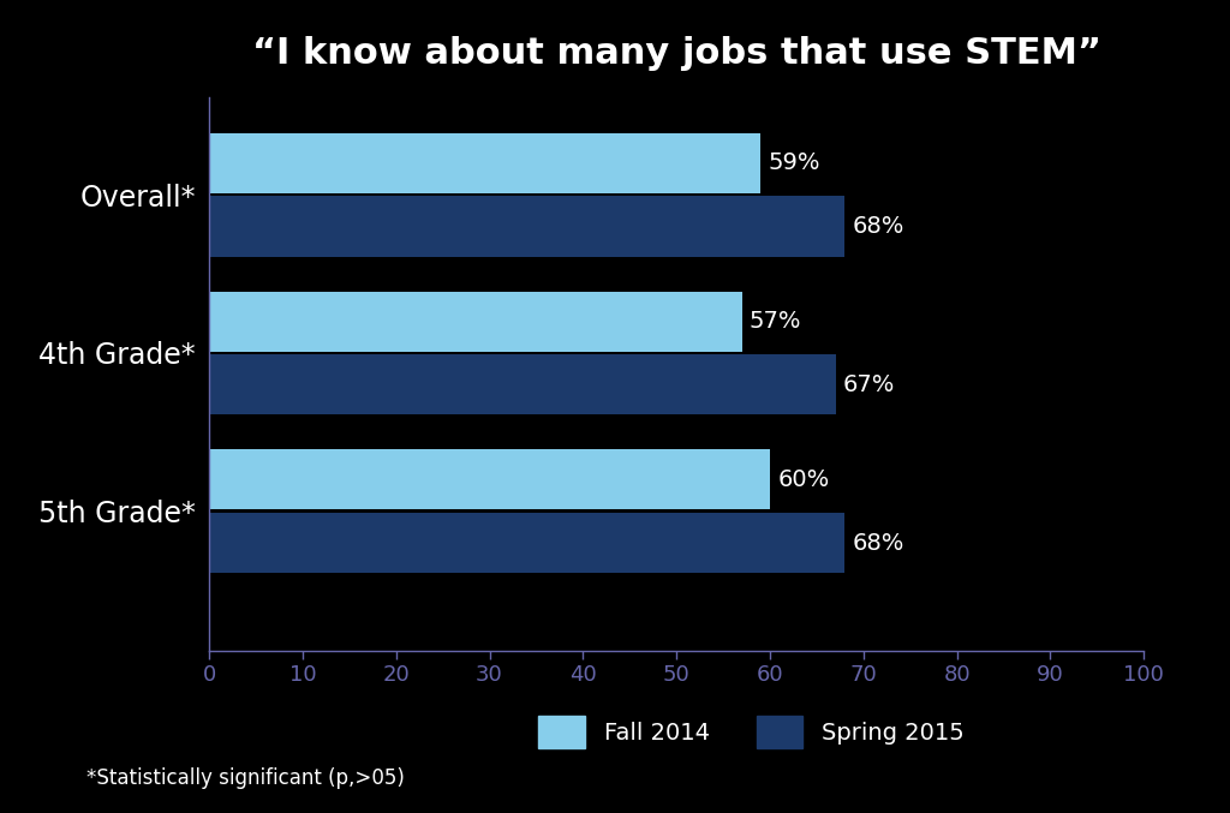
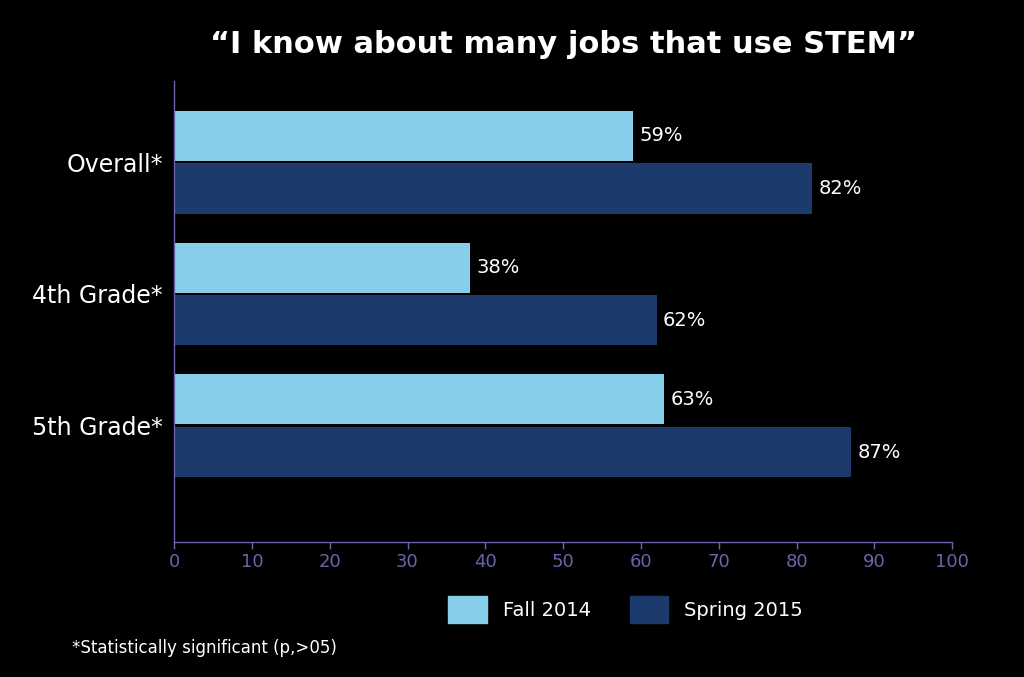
Spring 2015/Overall*: 68% -> 82%
Fall 2014/4th Grade*: 57% -> 38%
Spring 2015/4th Grade*: 67% -> 62%
Fall 2014/5th Grade*: 60% -> 63%
Spring 2015/5th Grade*: 68% -> 87%
